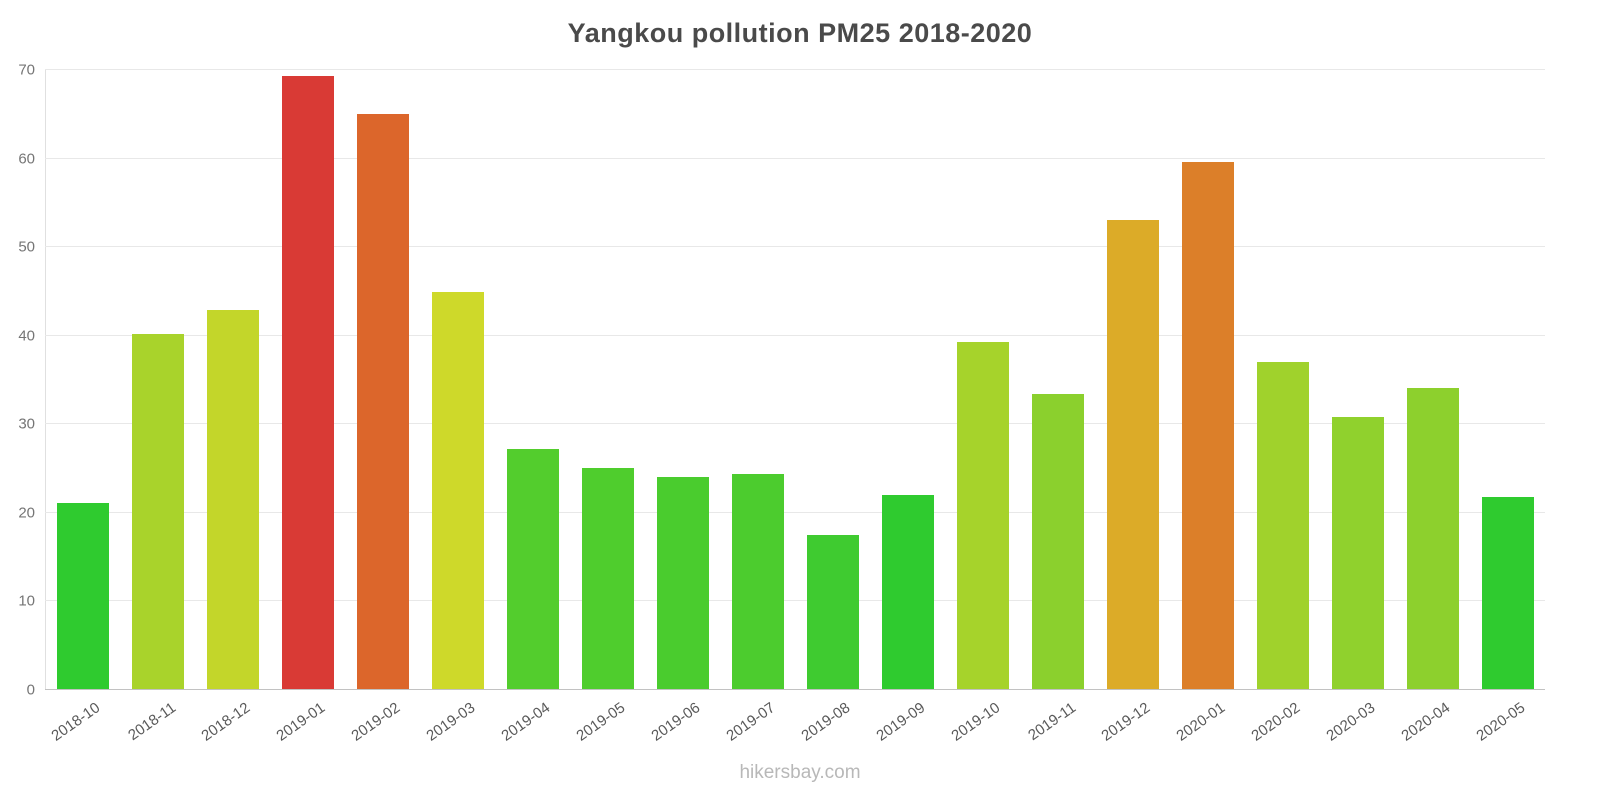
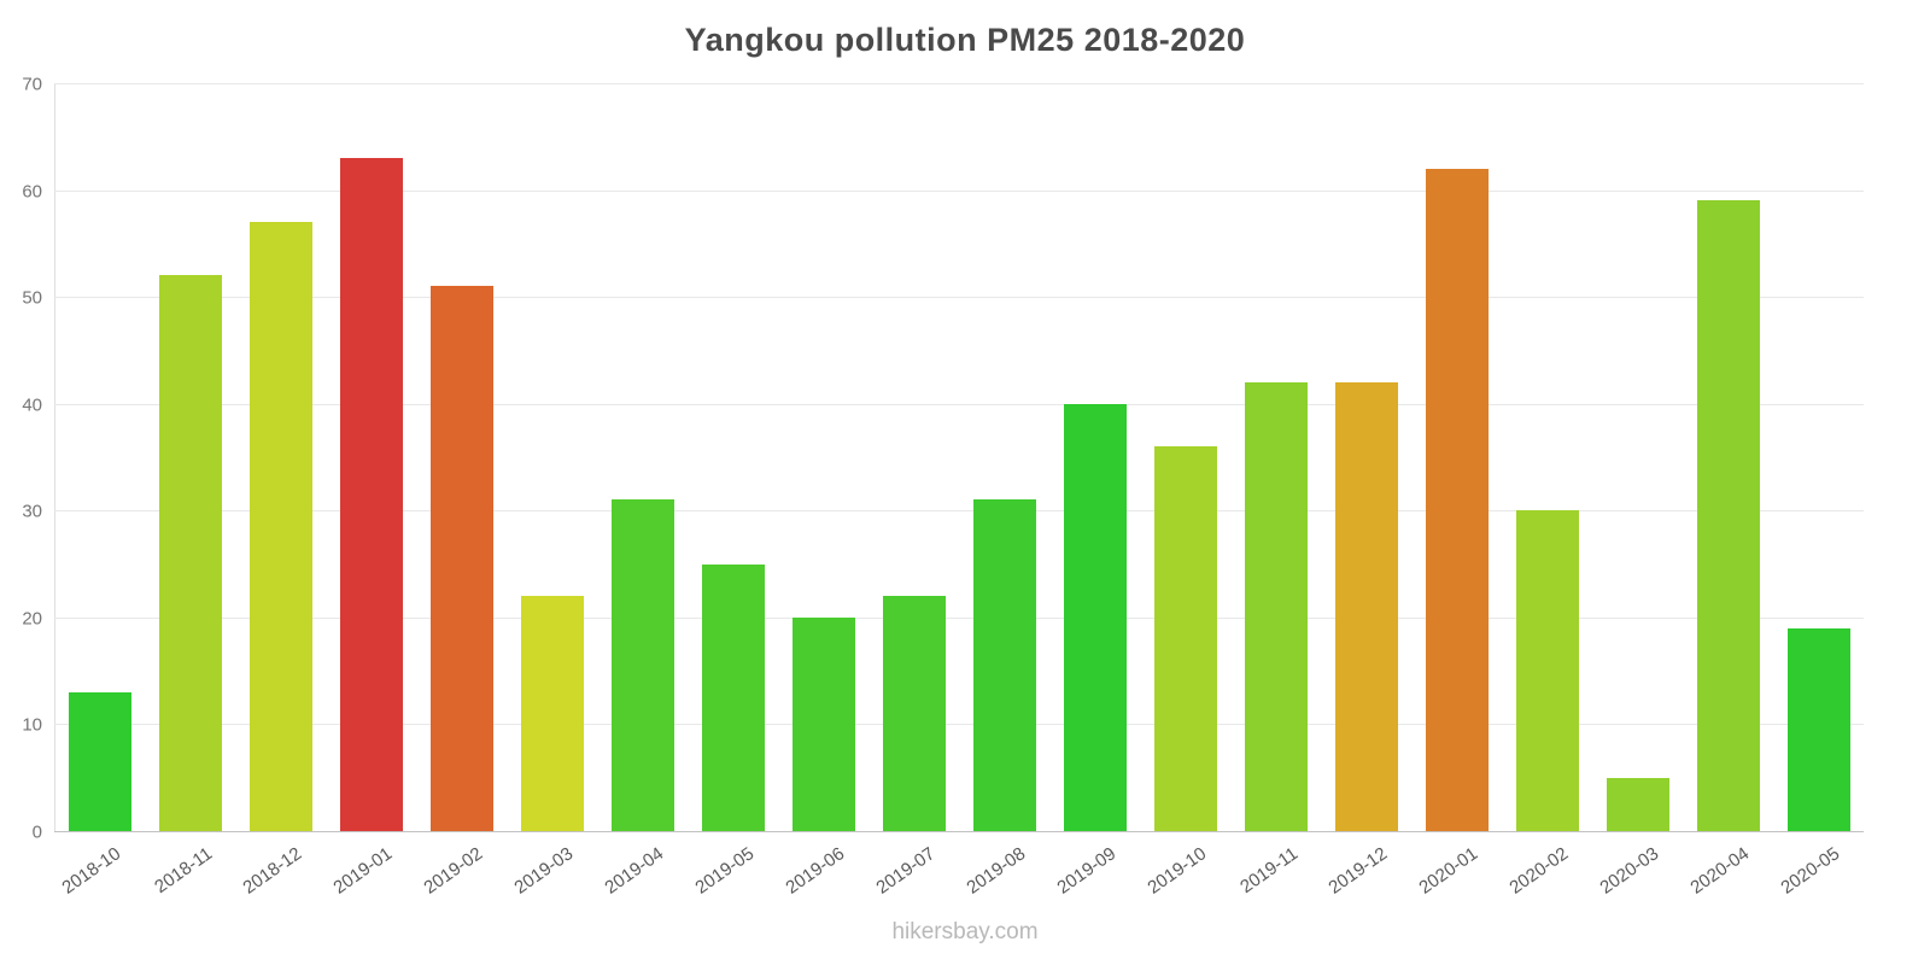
2018-10: 21 -> 13
2018-11: 40 -> 52
2018-12: 43 -> 57
2019-01: 69 -> 63
2019-02: 65 -> 51
2019-03: 45 -> 22
2019-04: 27 -> 31
2019-06: 24 -> 20
2019-07: 24 -> 22
2019-08: 17 -> 31
2019-09: 22 -> 40
2019-10: 39 -> 36
2019-11: 33 -> 42
2019-12: 53 -> 42
2020-01: 60 -> 62
2020-02: 37 -> 30
2020-03: 31 -> 5
2020-04: 34 -> 59
2020-05: 22 -> 19
